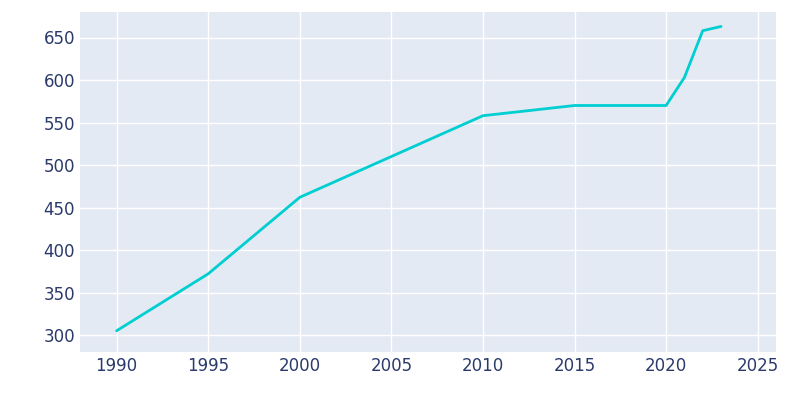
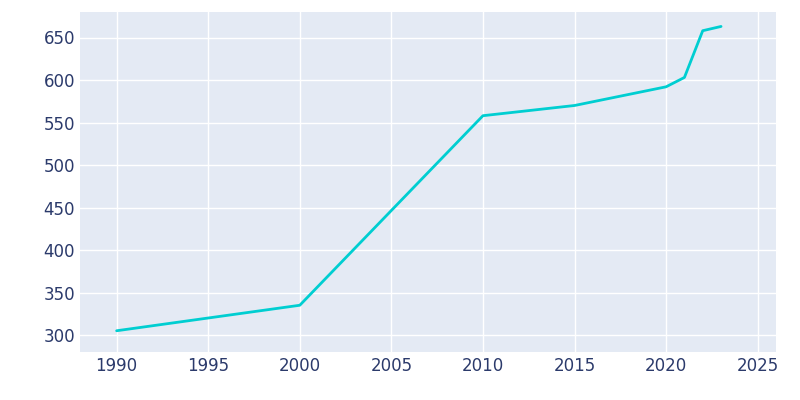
1995: 372 -> 320
2000: 462 -> 335
2020: 570 -> 592
